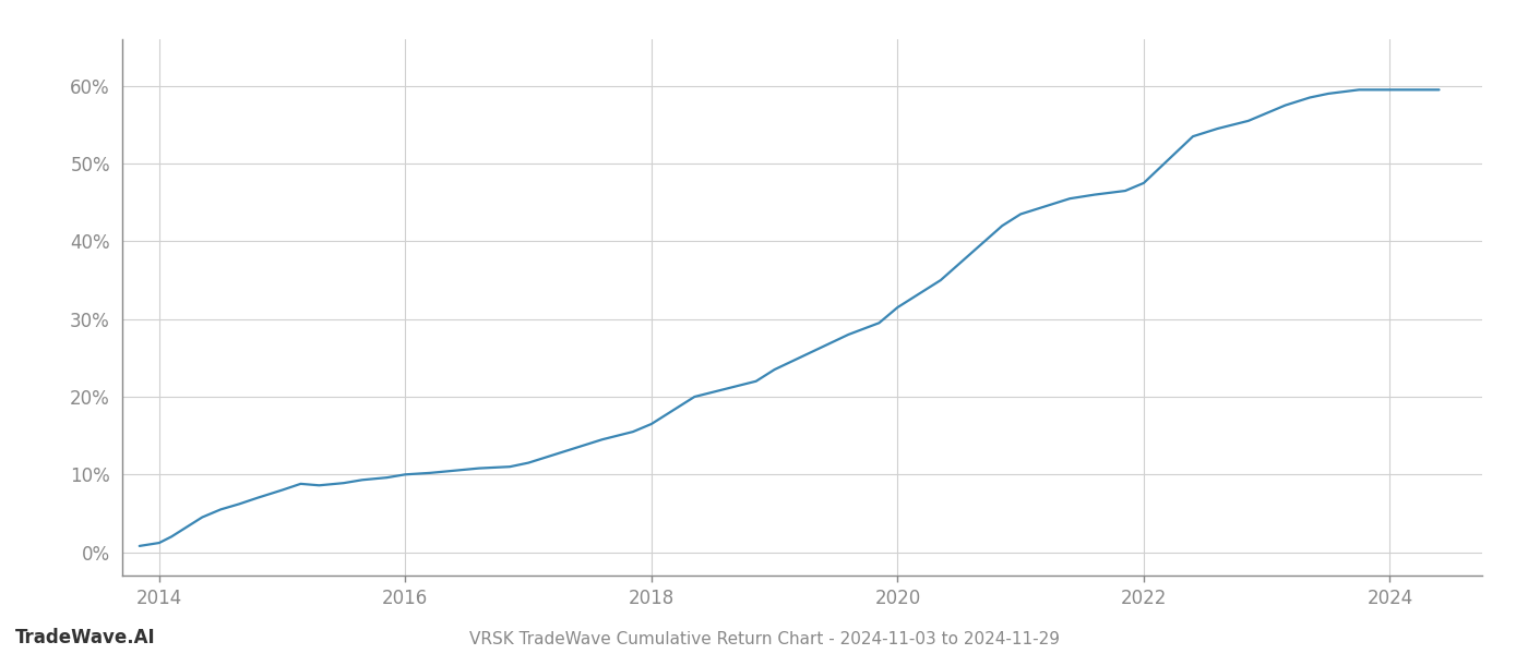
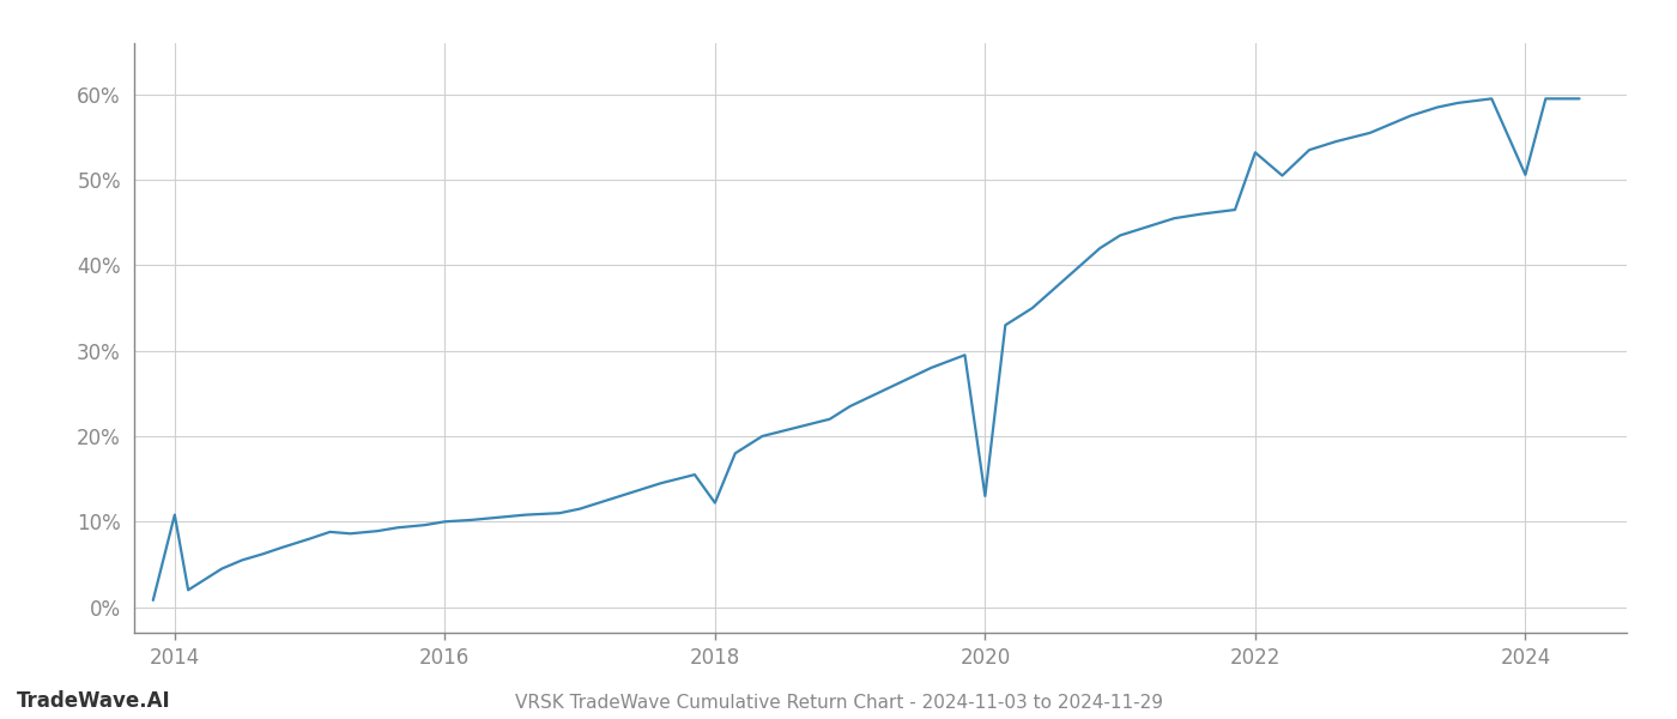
2014: 1.2% -> 10.8%
2018: 16.5% -> 12.2%
2020: 31.5% -> 13.0%
2022: 47.5% -> 53.2%
2024: 59.5% -> 50.6%
